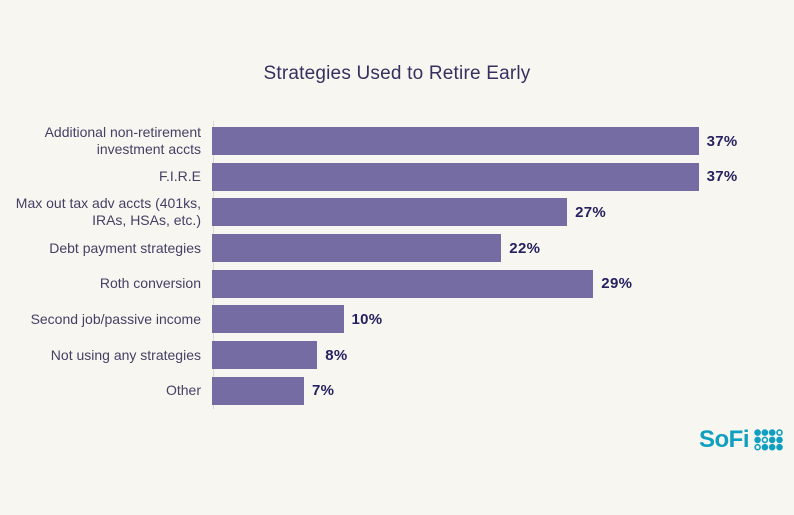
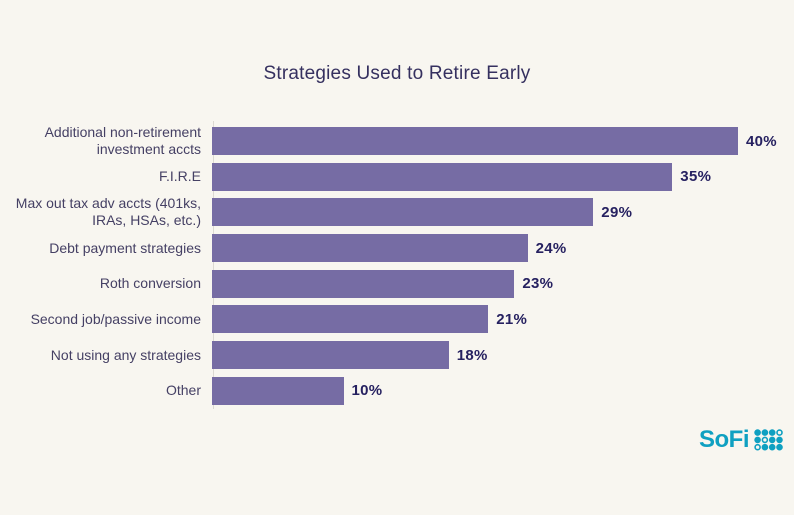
Additional non-retirement investment accts: 37% -> 40%
F.I.R.E: 37% -> 35%
Max out tax adv accts (401ks, IRAs, HSAs, etc.): 27% -> 29%
Debt payment strategies: 22% -> 24%
Roth conversion: 29% -> 23%
Second job/passive income: 10% -> 21%
Not using any strategies: 8% -> 18%
Other: 7% -> 10%
